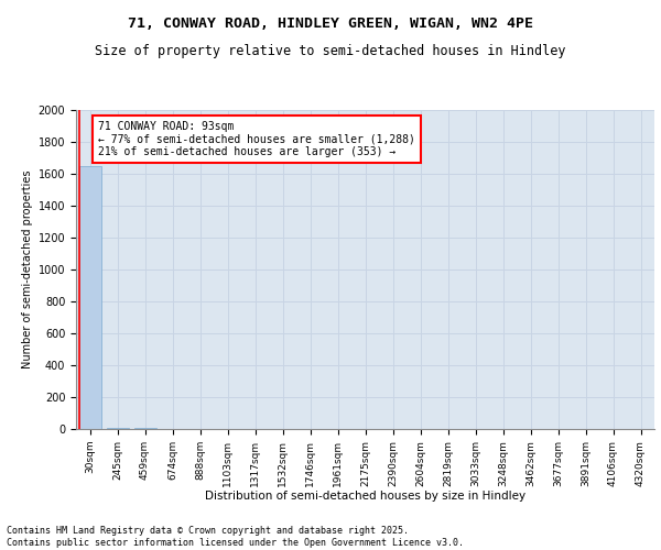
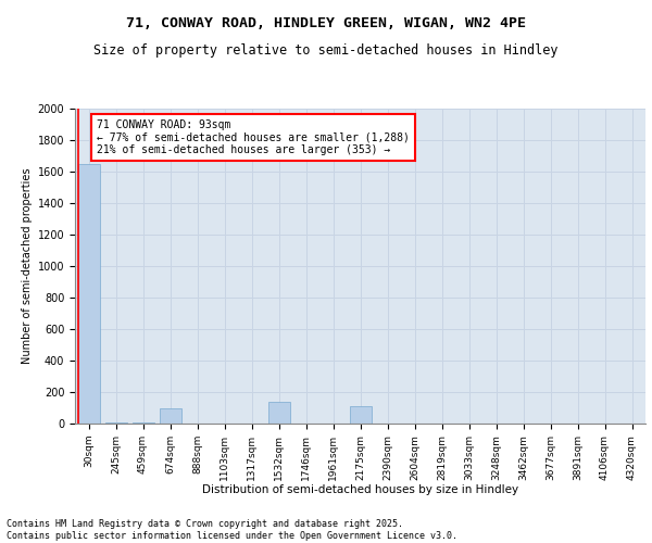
674sqm: 0 -> 100
1532sqm: 0 -> 140
2175sqm: 0 -> 110
